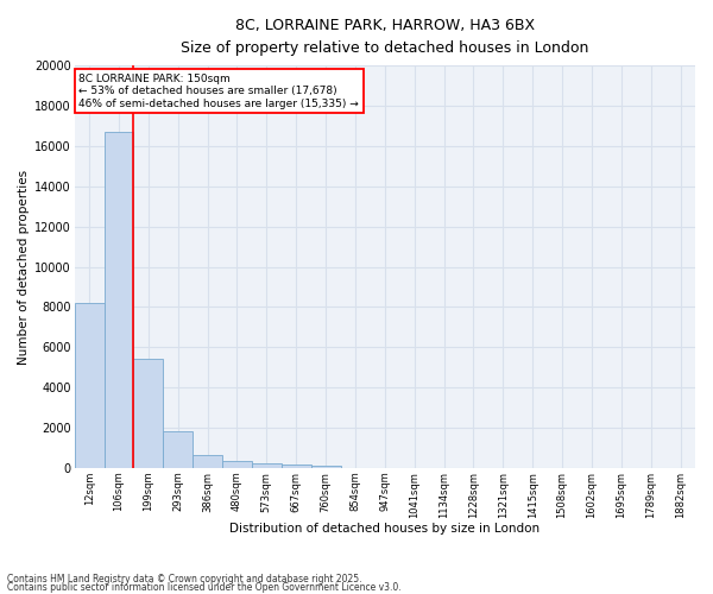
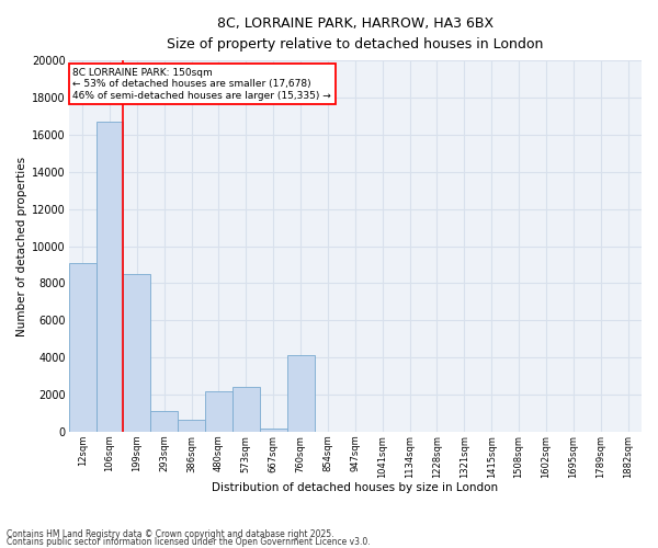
12sqm: 8200 -> 9100
199sqm: 5400 -> 8500
293sqm: 1800 -> 1100
480sqm: 300 -> 2200
573sqm: 200 -> 2400
760sqm: 100 -> 4100
